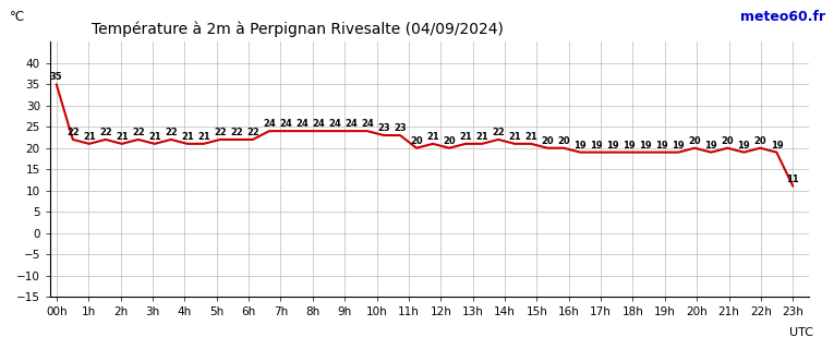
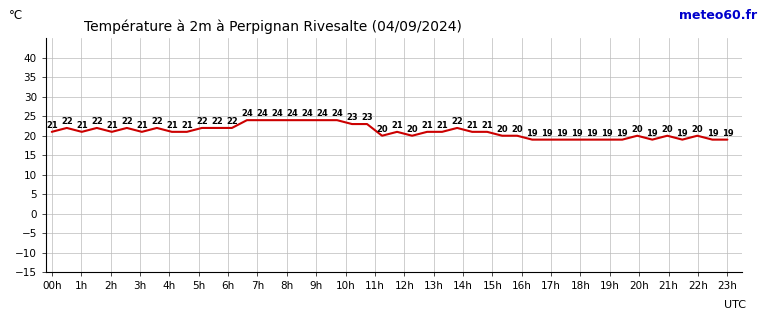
00h: 35 -> 21
23h: 11 -> 19
